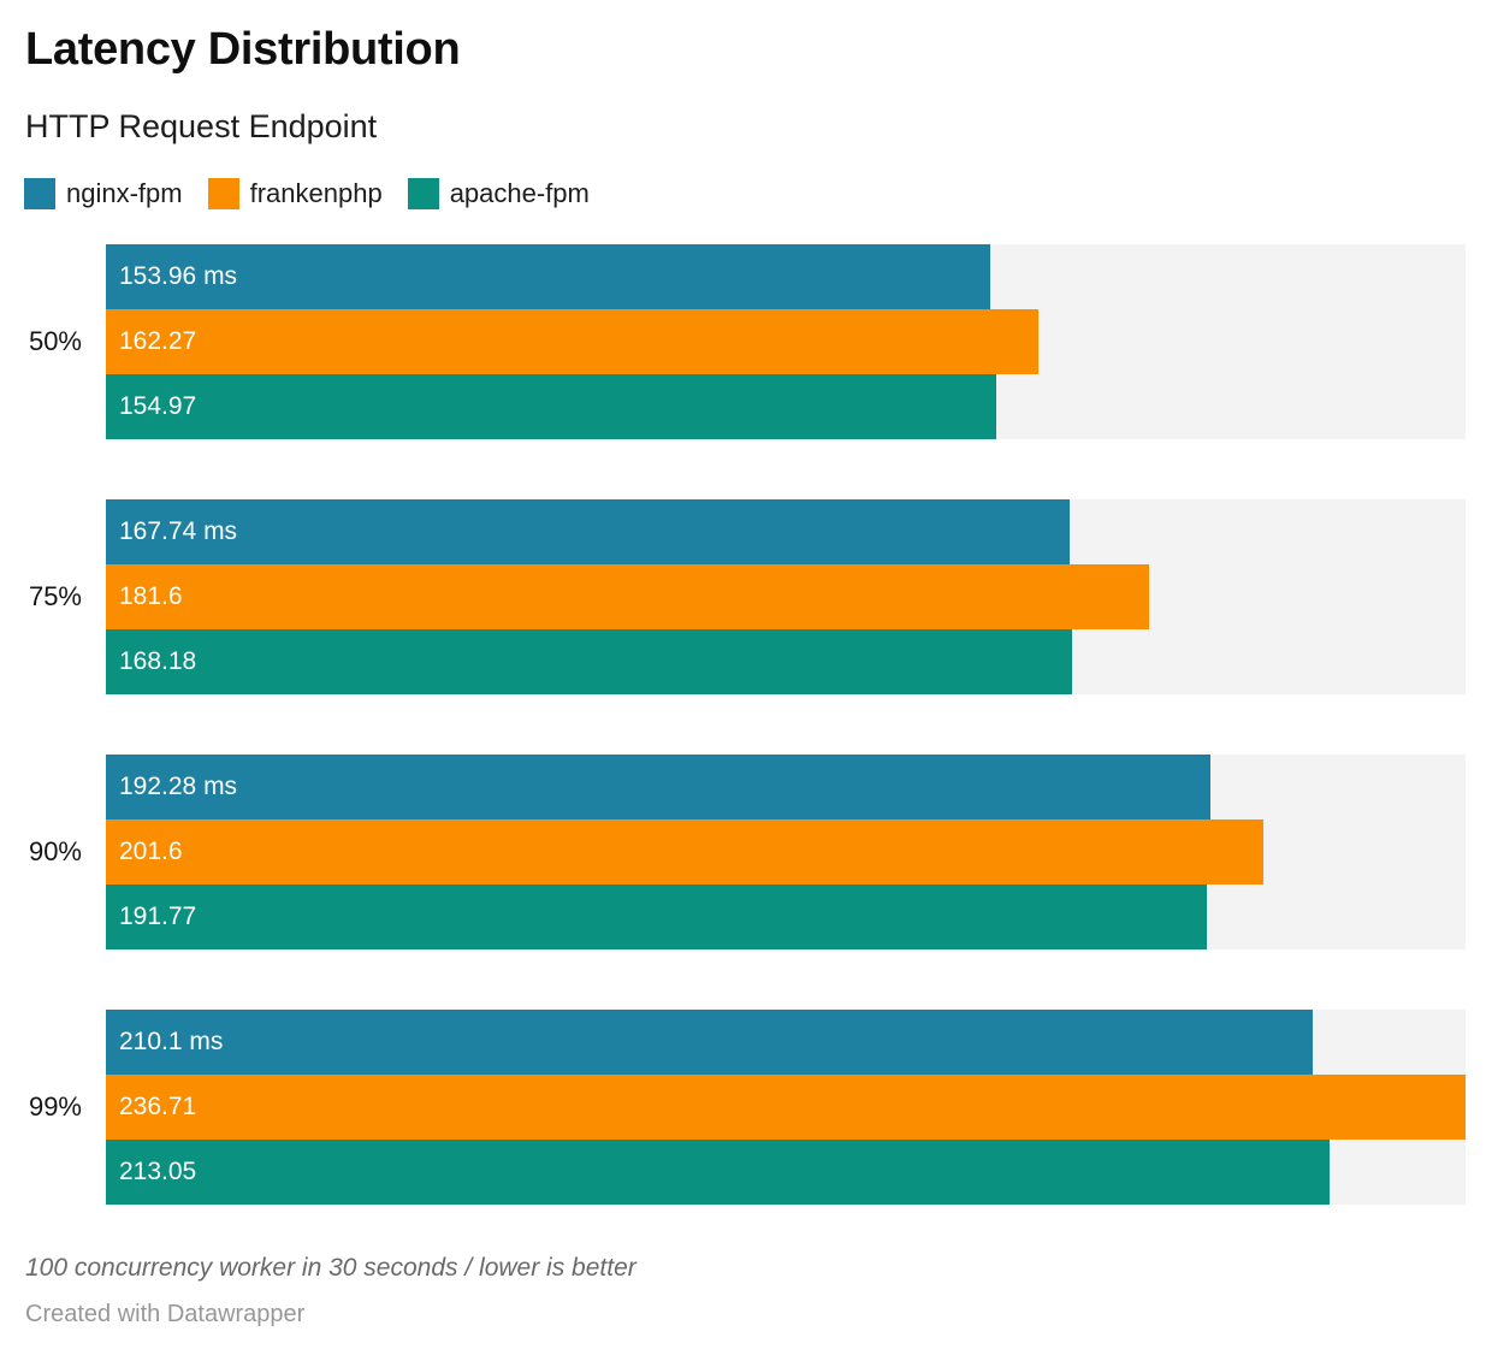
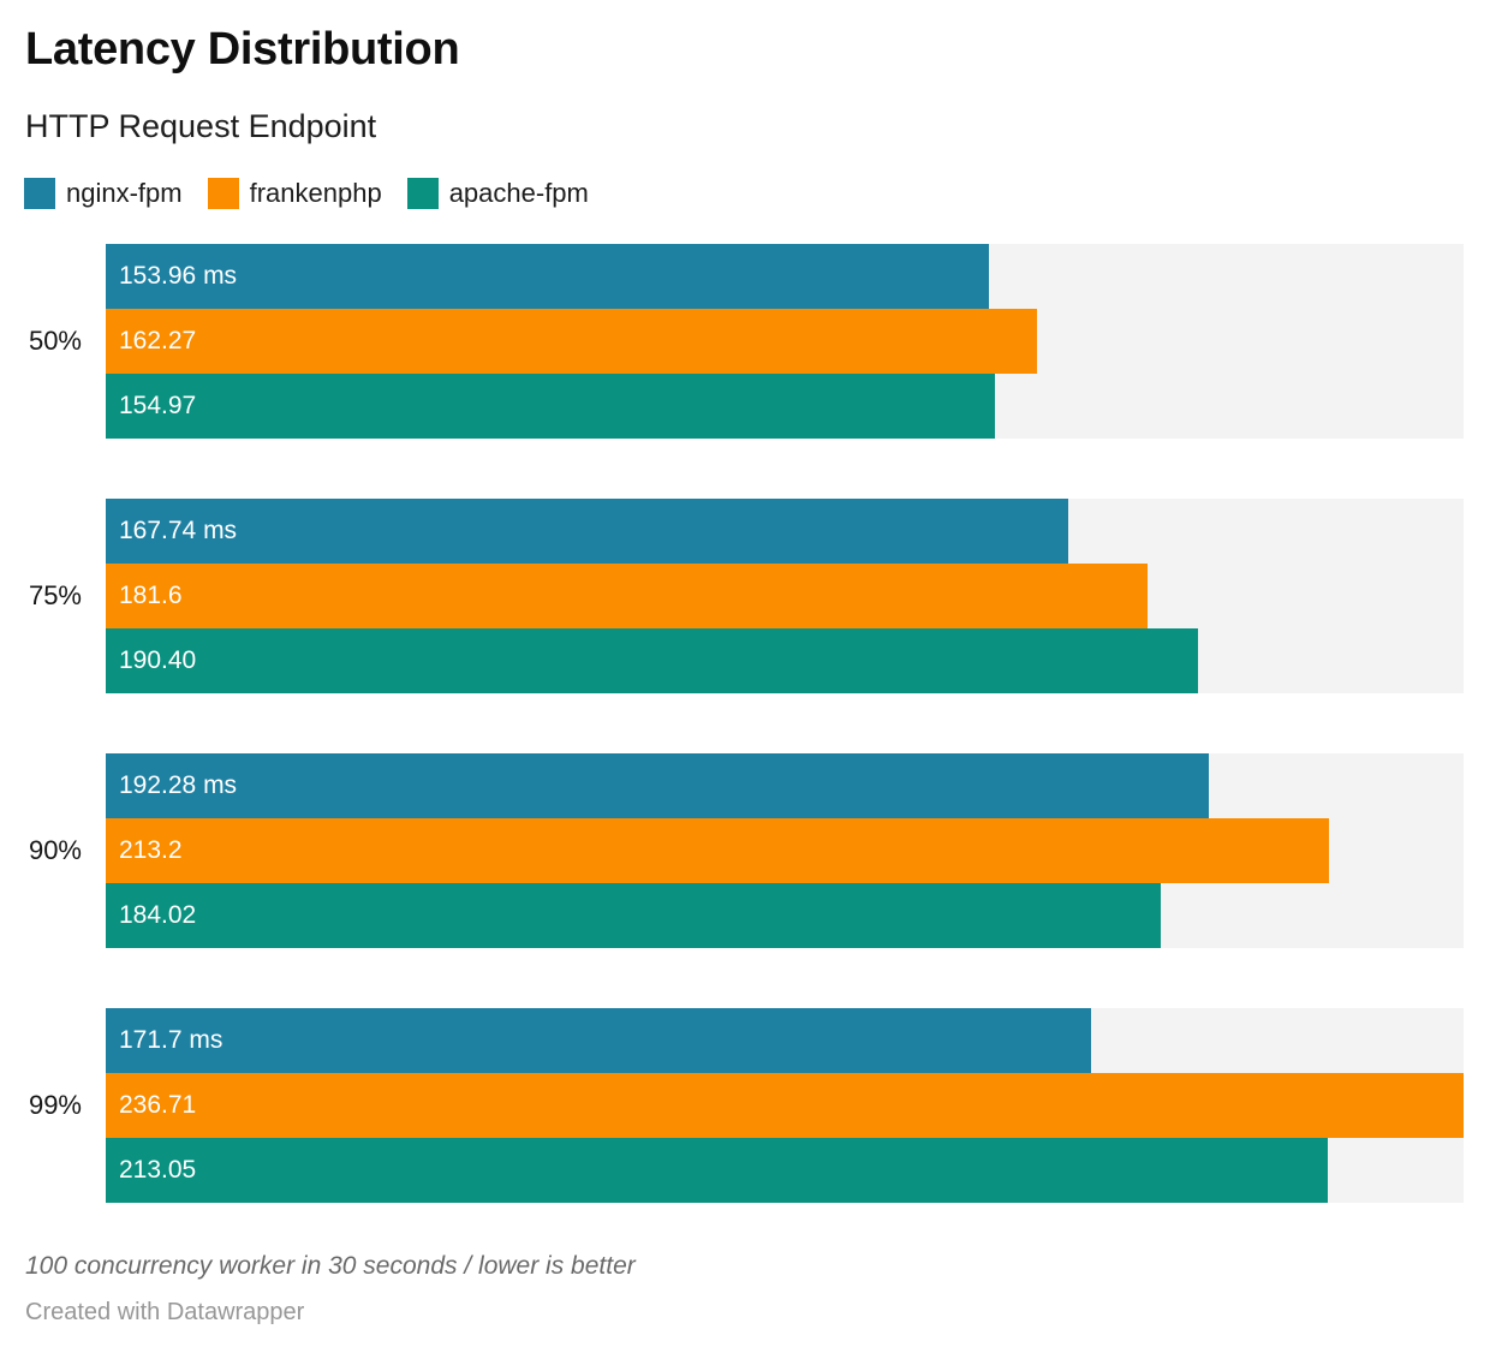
apache-fpm/75%: 168.18 -> 190.40
frankenphp/90%: 201.6 -> 213.2
apache-fpm/90%: 191.77 -> 184.02
nginx-fpm/99%: 210.1 -> 171.7
